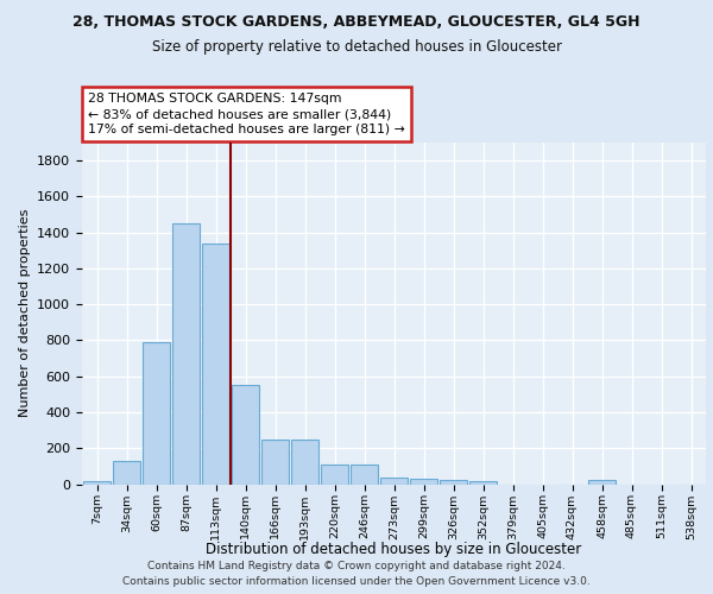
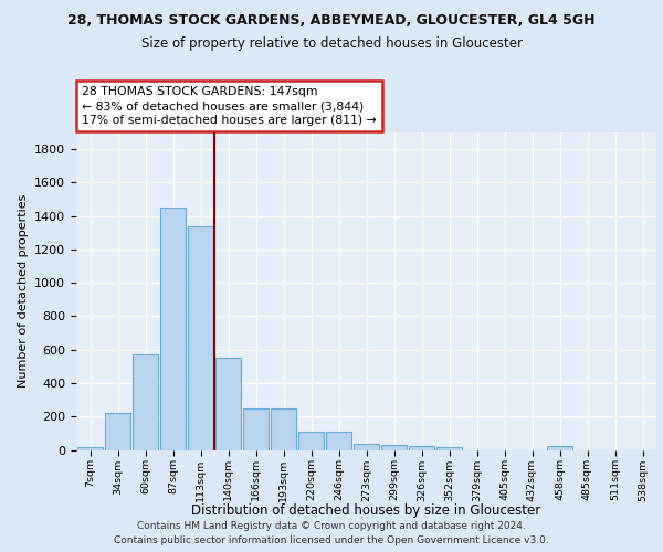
34sqm: 130 -> 220
60sqm: 790 -> 570
